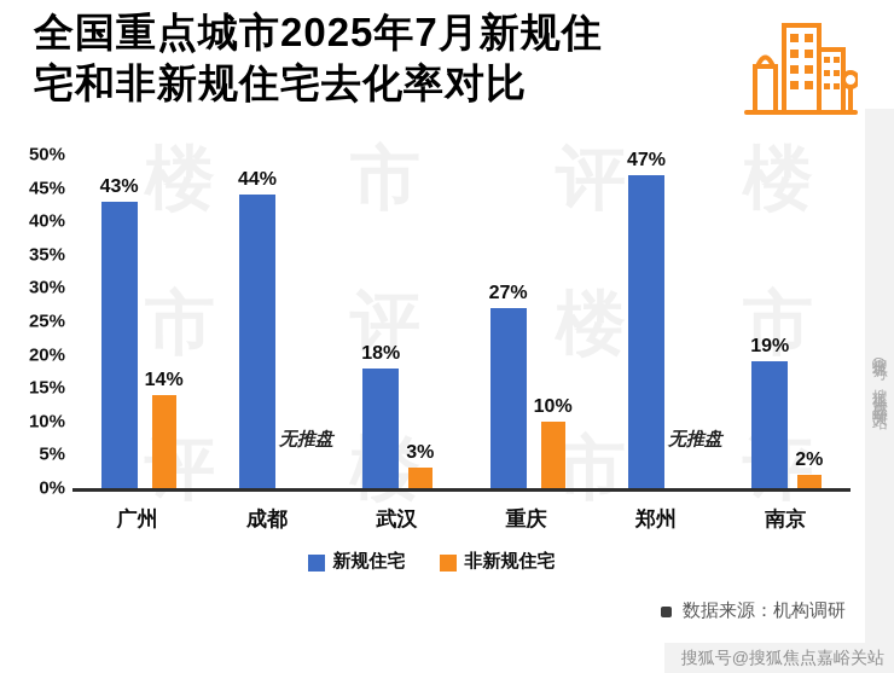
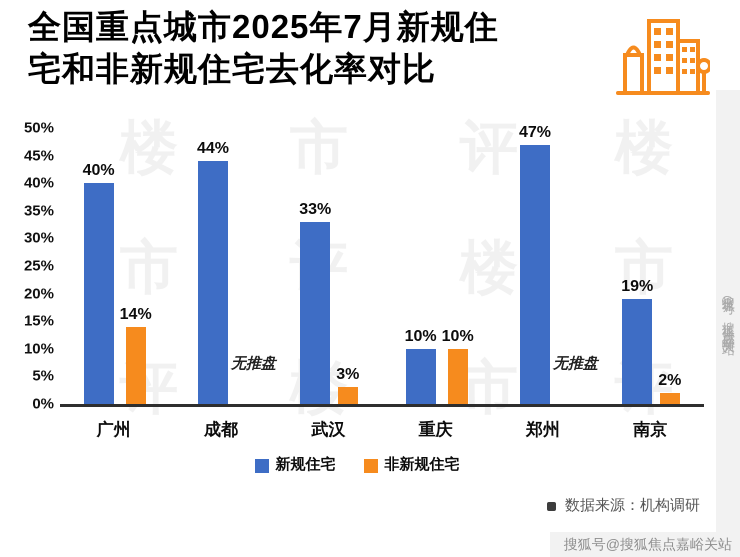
新规住宅/广州: 43% -> 40%
新规住宅/武汉: 18% -> 33%
新规住宅/重庆: 27% -> 10%
